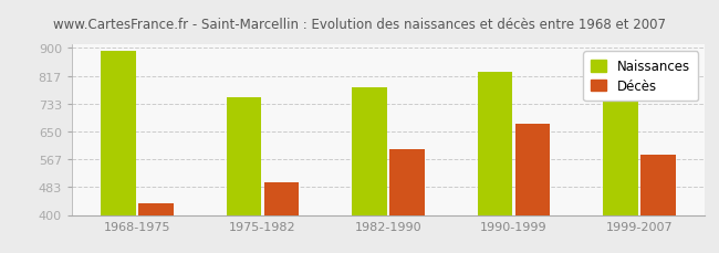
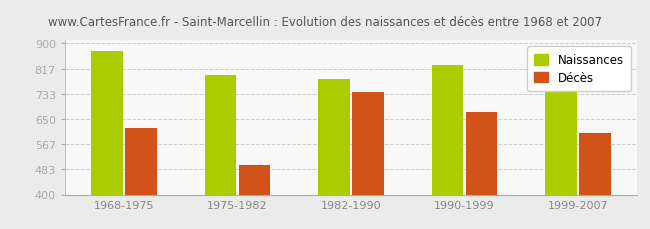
Naissances/1968-1975: 893 -> 875
Décès/1968-1975: 436 -> 620
Naissances/1975-1982: 752 -> 795
Décès/1982-1990: 597 -> 740
Décès/1999-2007: 580 -> 605
